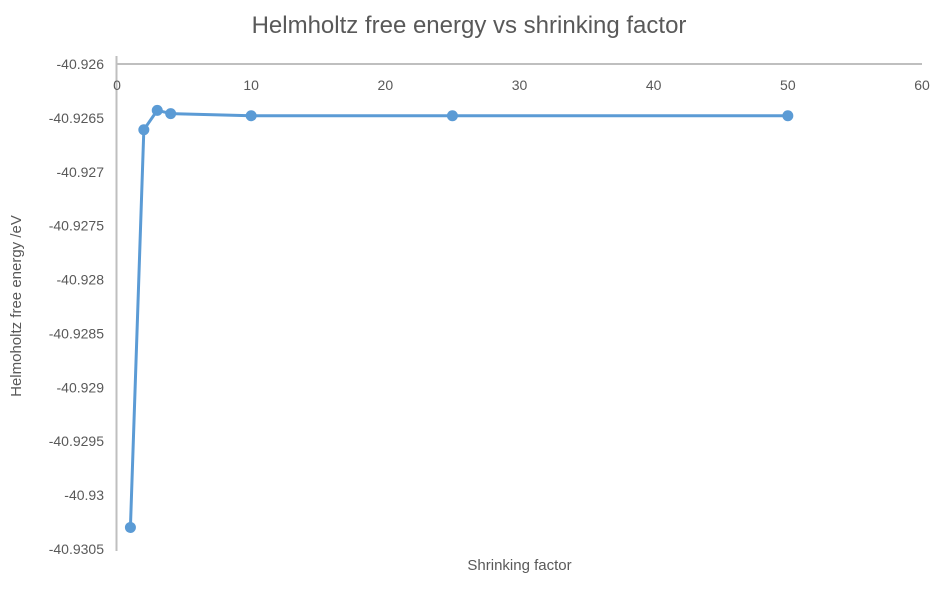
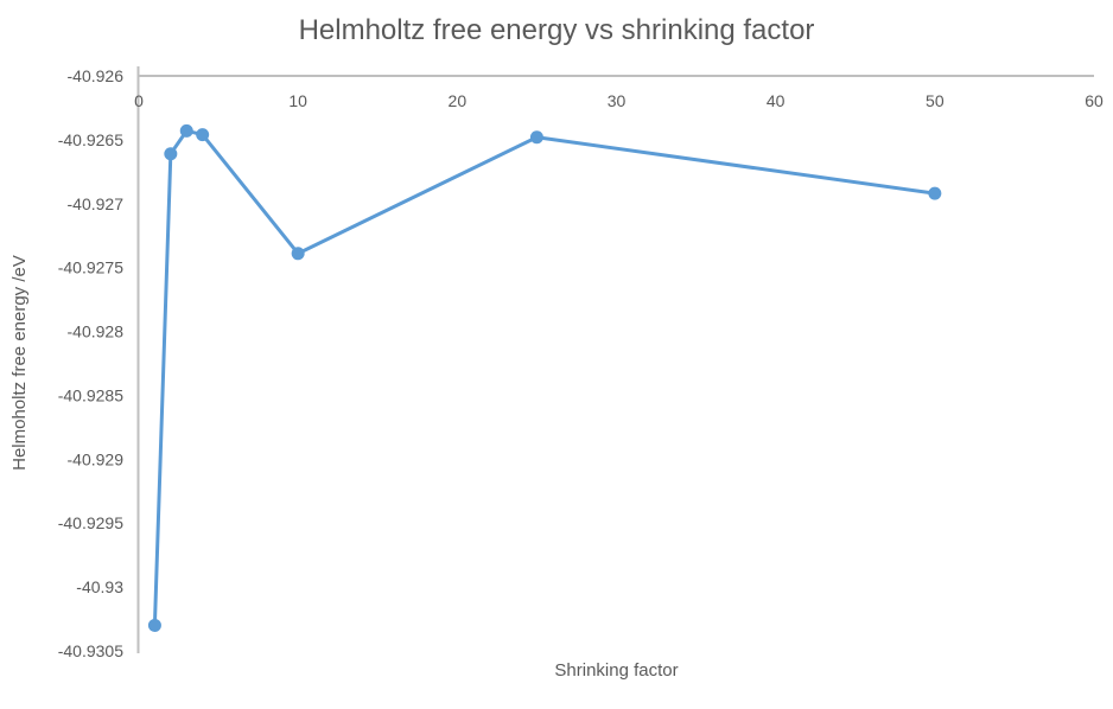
10: -40.92648 -> -40.92739
50: -40.92648 -> -40.92692
